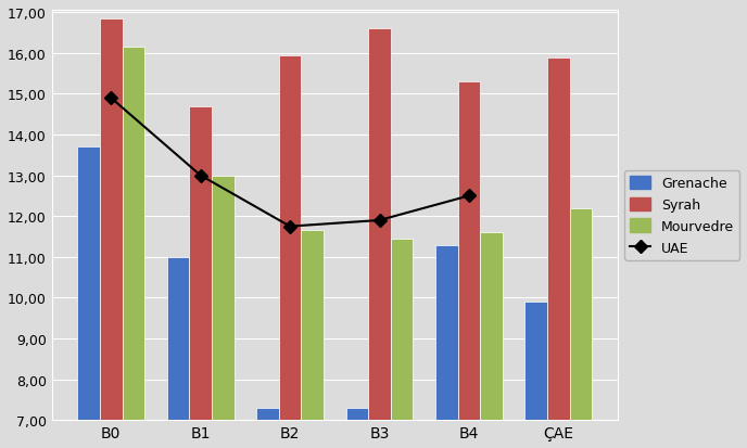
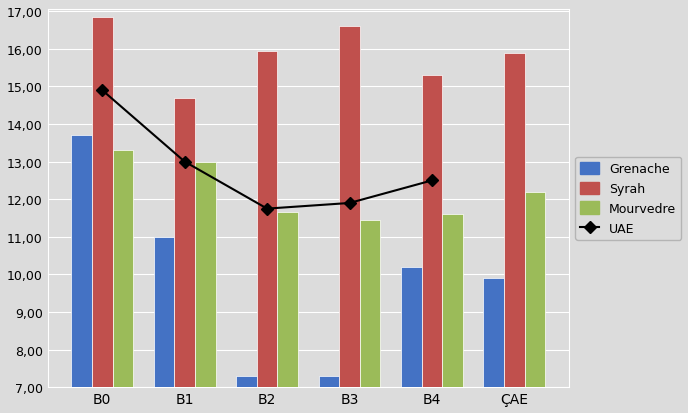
Mourvedre/B0: 16,15 -> 13,30
Grenache/B4: 11,3 -> 10,2
